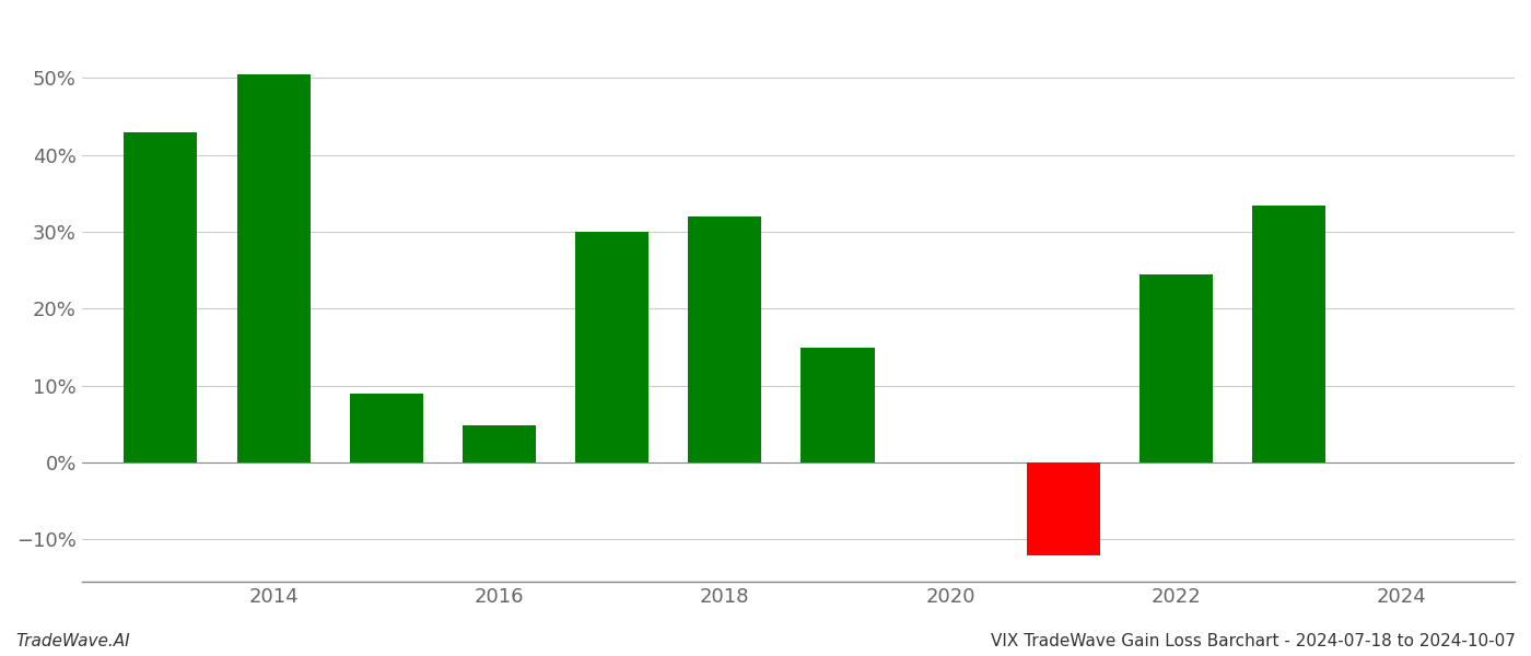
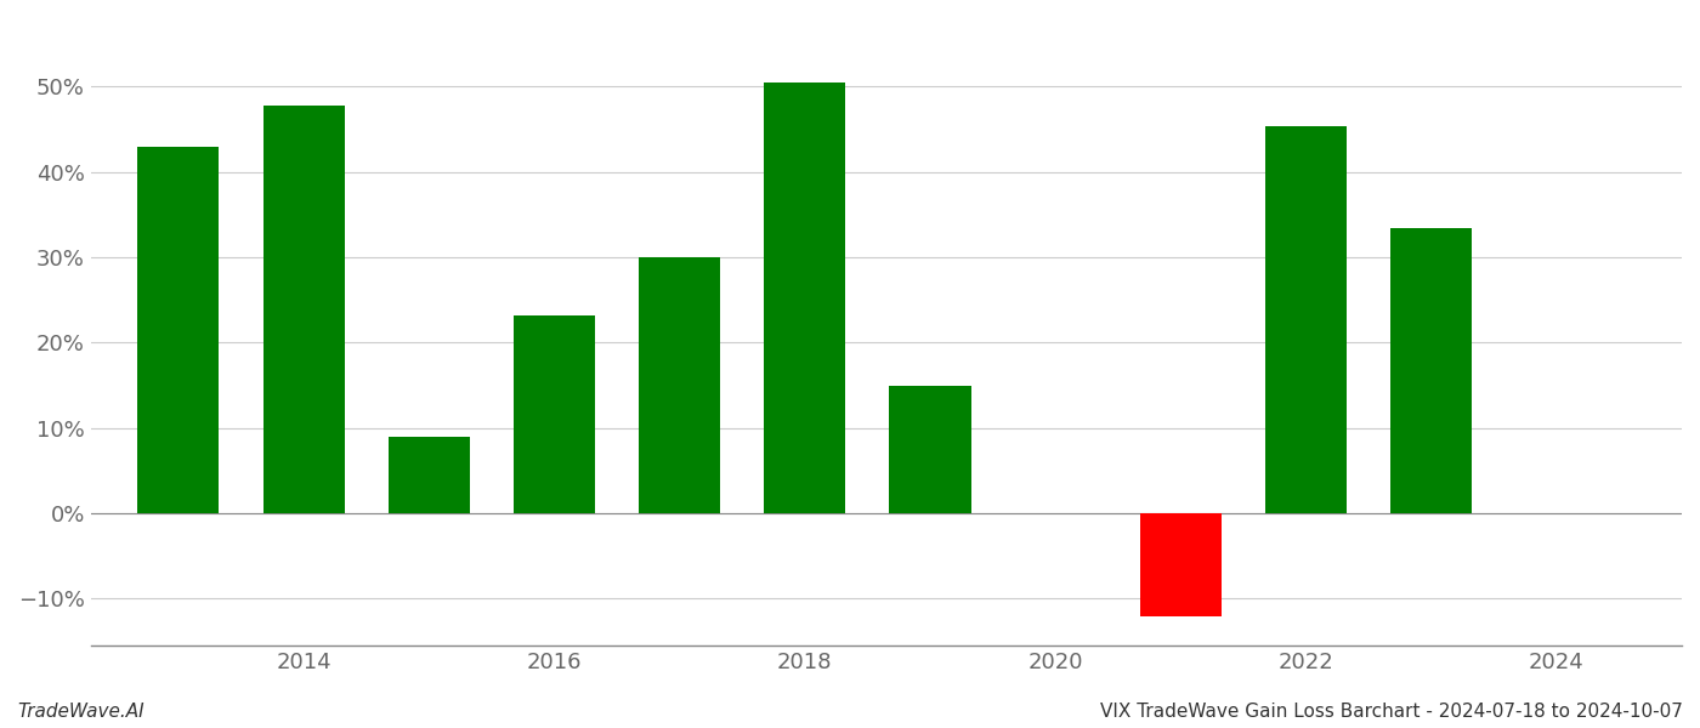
2014: 50.5% -> 47.8%
2016: 4.9% -> 23.2%
2018: 32.0% -> 50.4%
2022: 24.4% -> 45.4%
